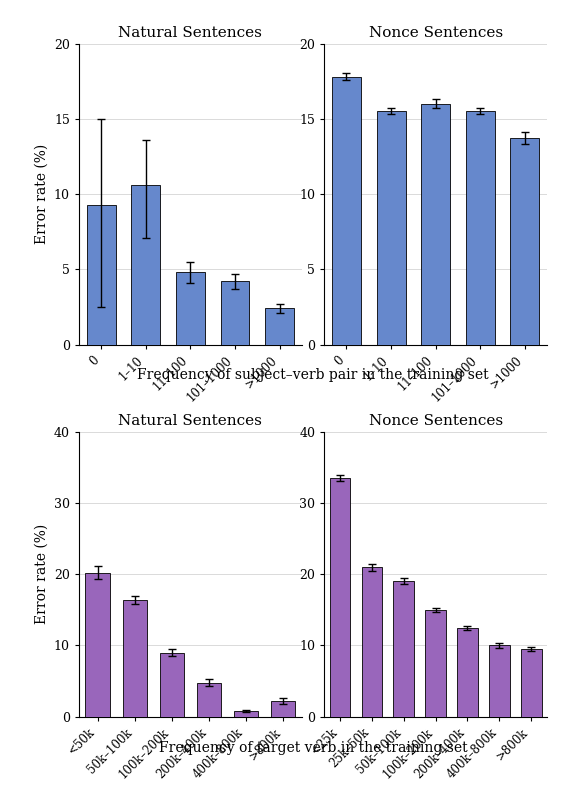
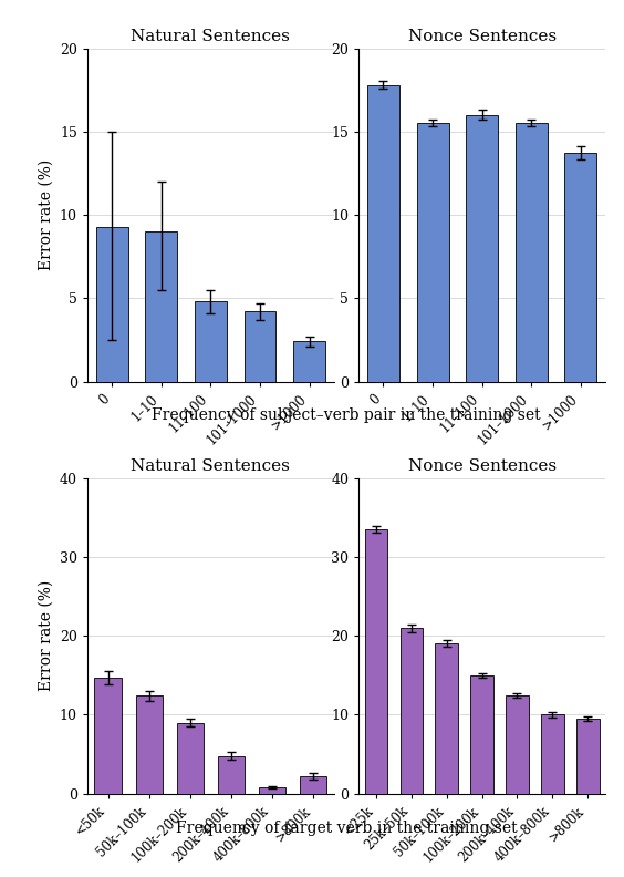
1–10: 10.6 -> 9.0
<50k: 20.2 -> 14.7
50k–100k: 16.4 -> 12.4
